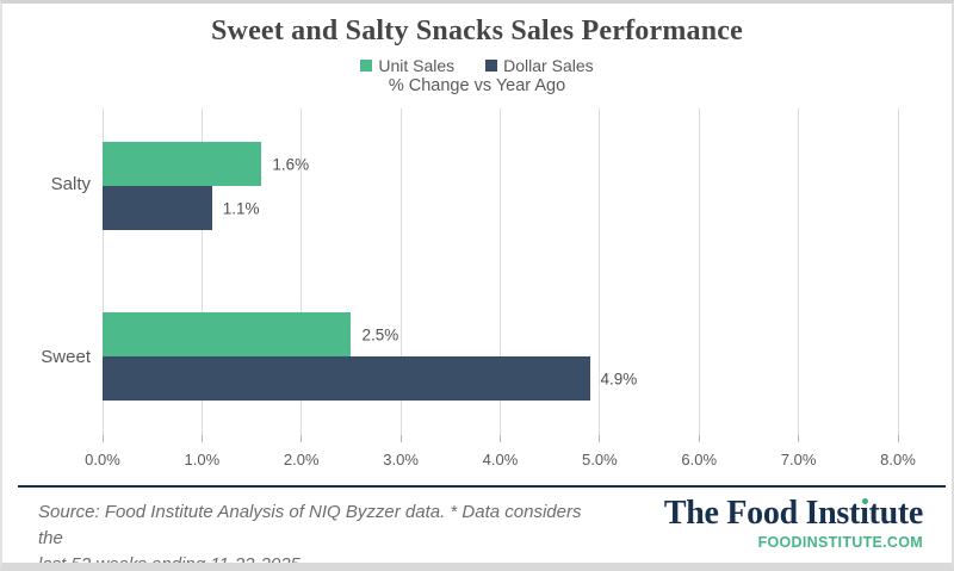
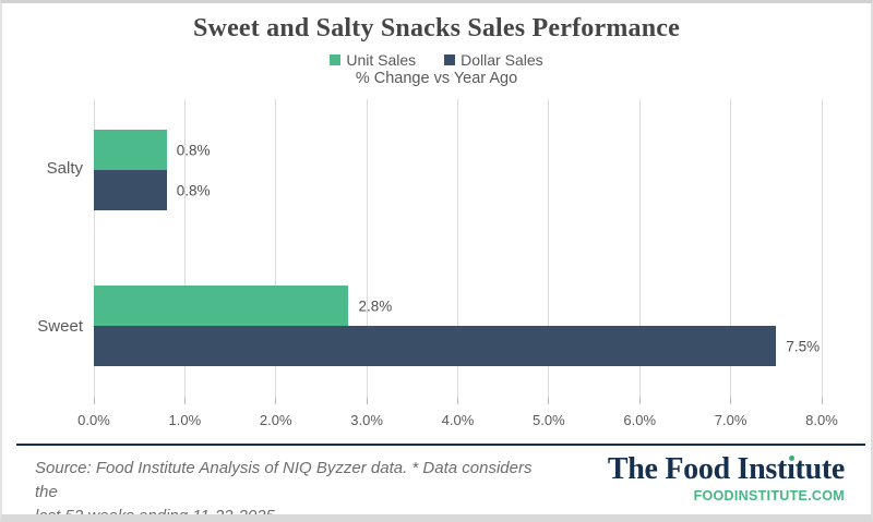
Unit Sales/Salty: 1.6% -> 0.8%
Dollar Sales/Salty: 1.1% -> 0.8%
Unit Sales/Sweet: 2.5% -> 2.8%
Dollar Sales/Sweet: 4.9% -> 7.5%
